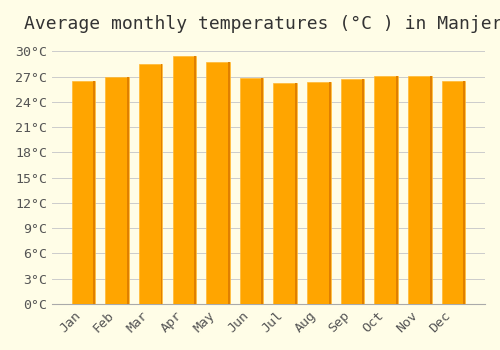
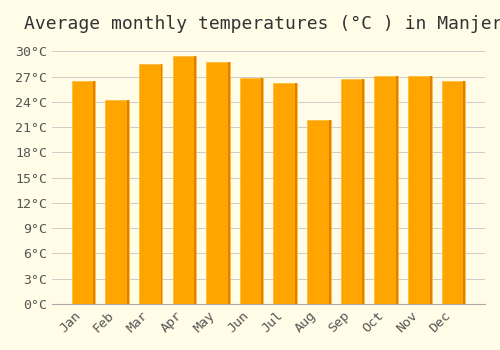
Feb: 27.0°C -> 24.2°C
Aug: 26.3°C -> 21.8°C
